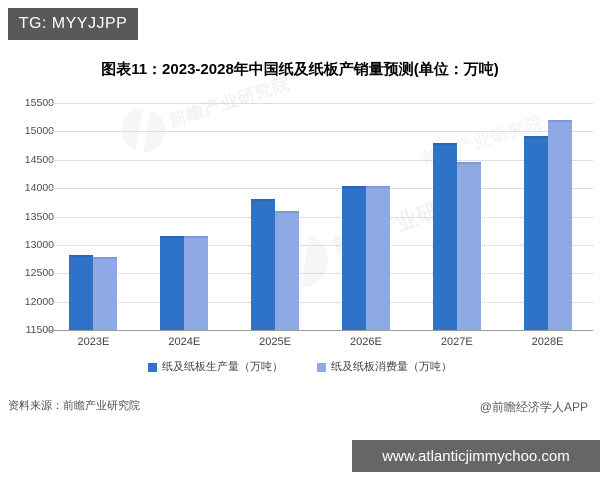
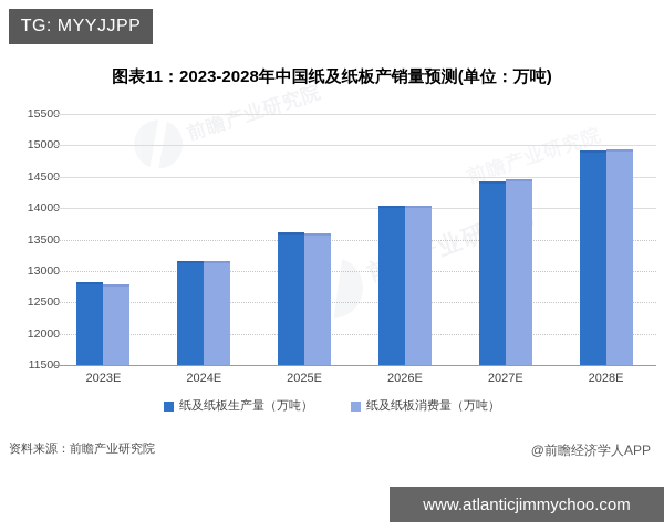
纸及纸板生产量（万吨）/2025E: 13800 -> 13600
纸及纸板生产量（万吨）/2027E: 14800 -> 14400
纸及纸板消费量（万吨）/2028E: 15200 -> 14900
